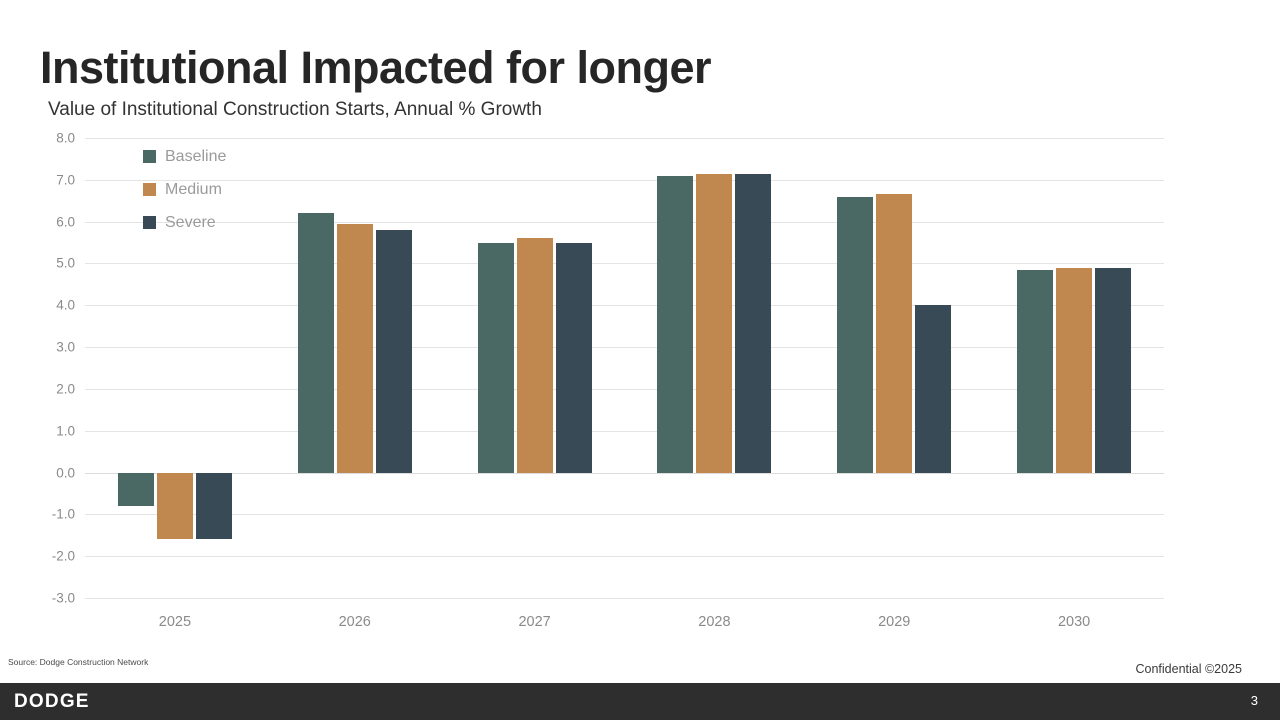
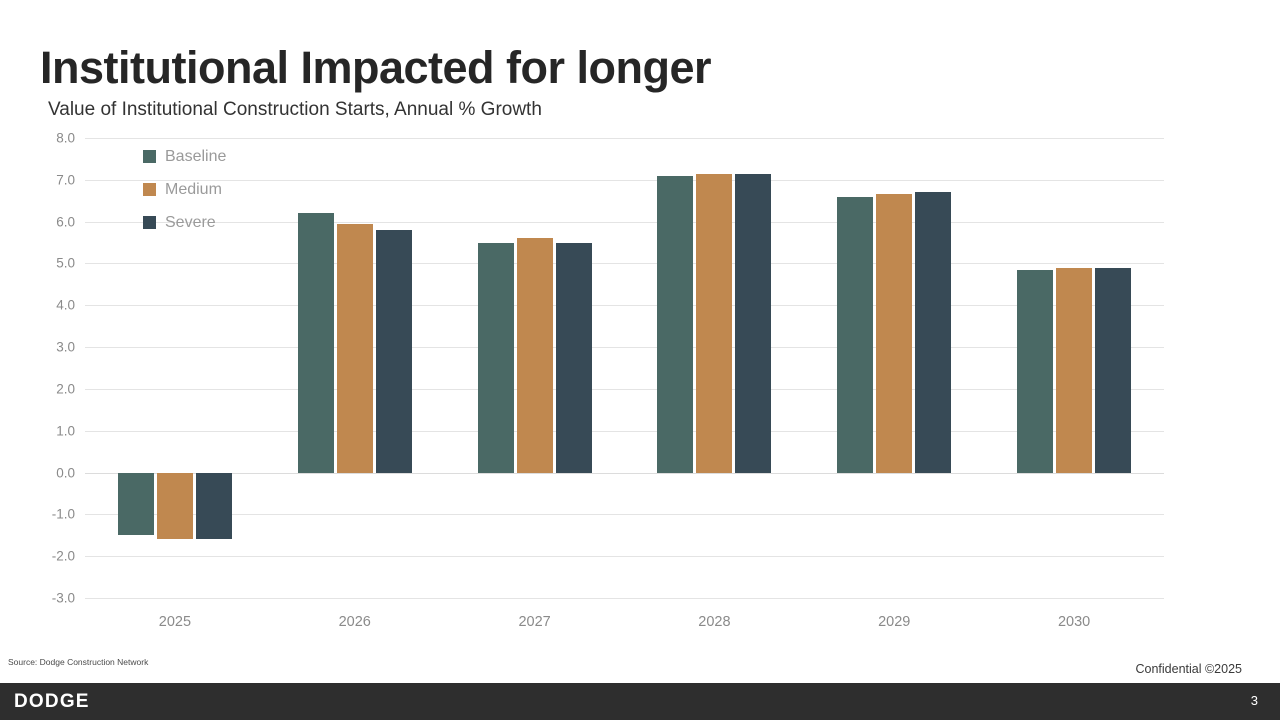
Baseline/2025: -0.8 -> -1.5
Severe/2029: 4.0 -> 6.7
